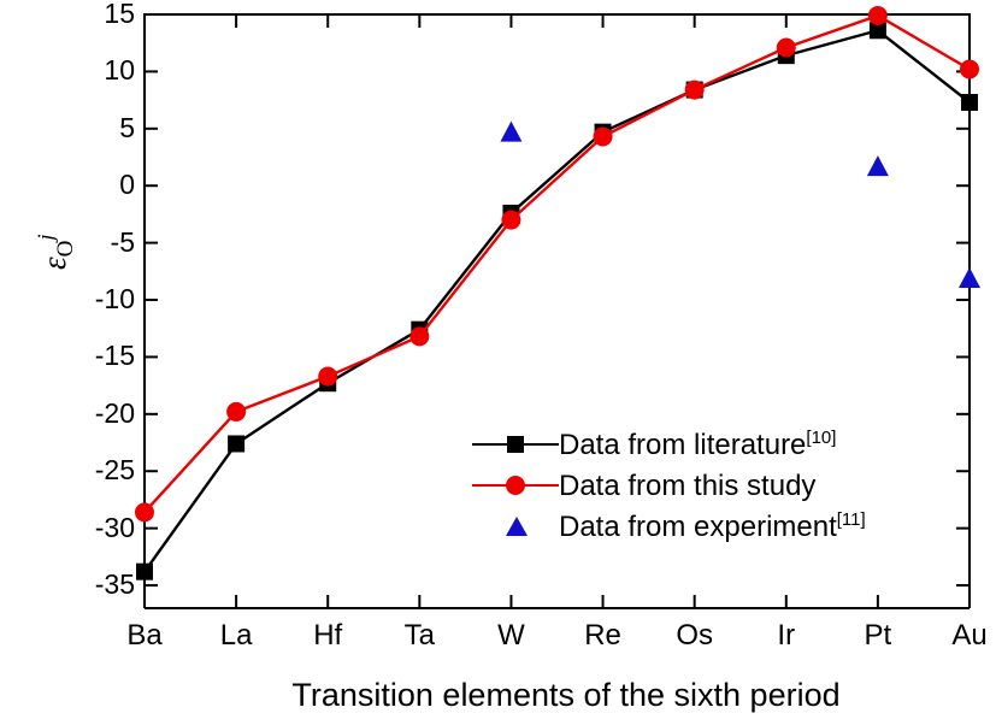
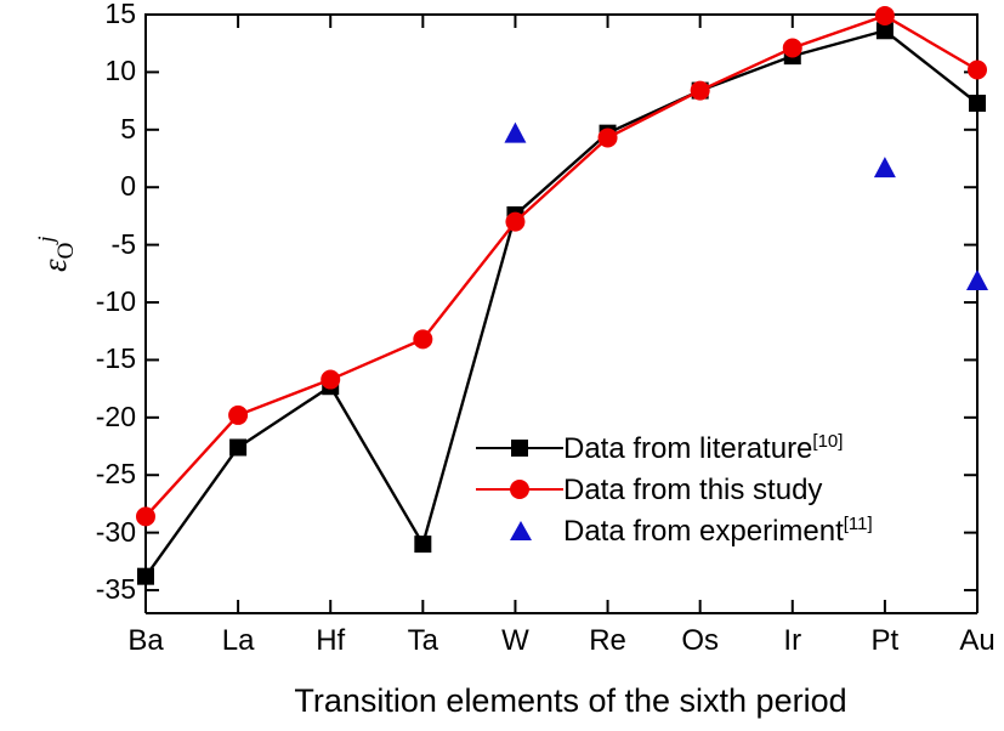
Data from literature/Ta: -13 -> -31
